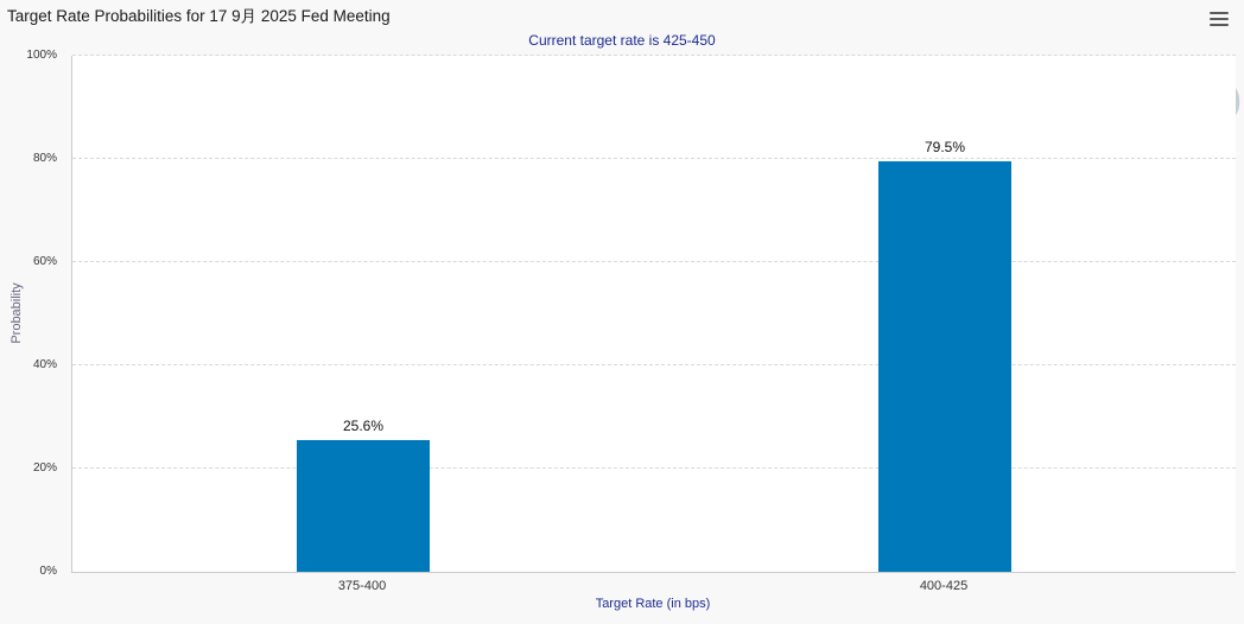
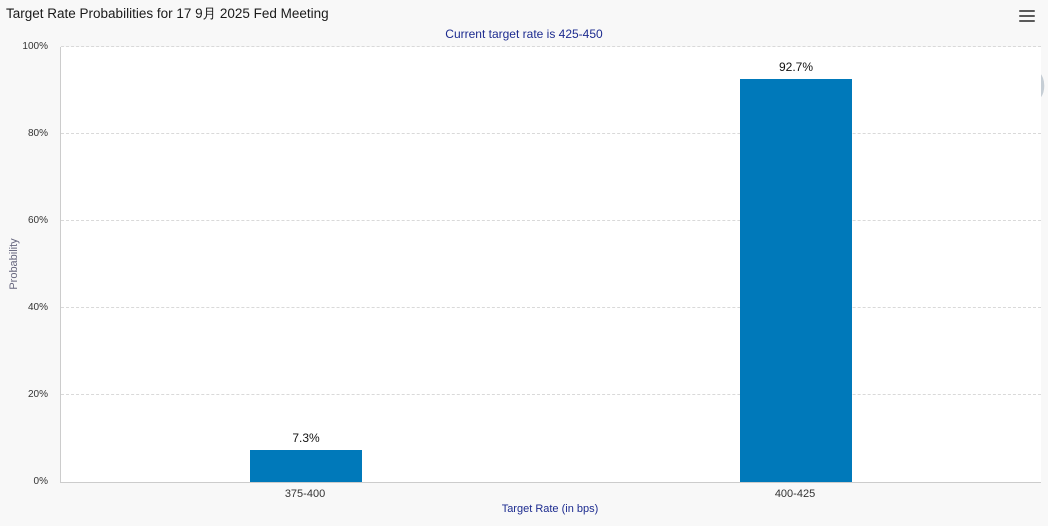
375-400: 25.6% -> 7.3%
400-425: 79.5% -> 92.7%
